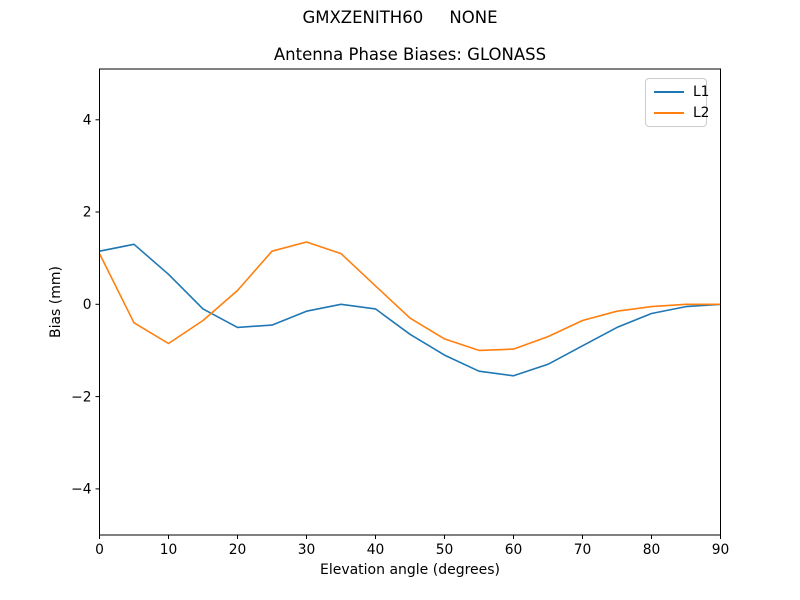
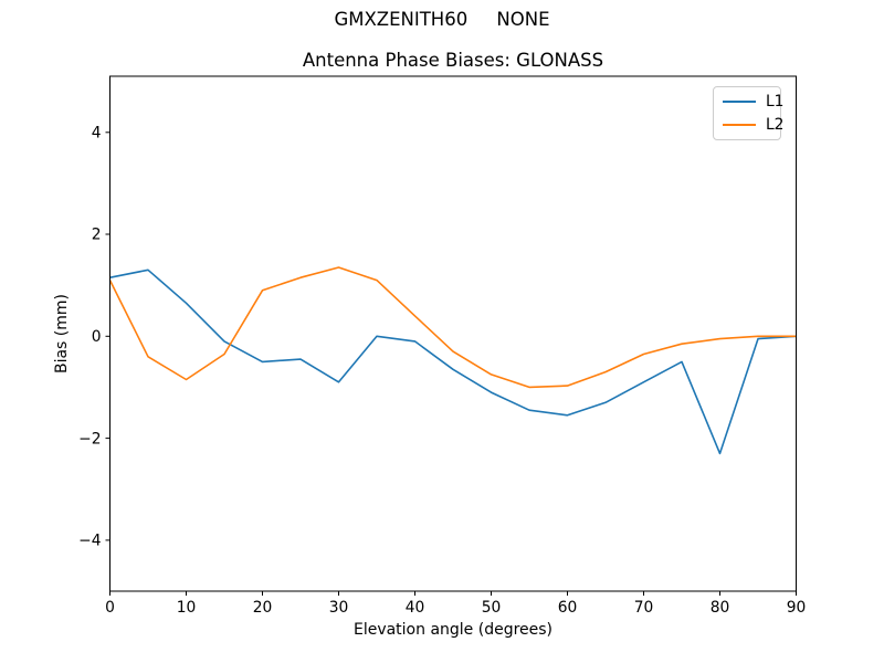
L2/20: 0.3 -> 0.9
L1/30: -0.1 -> -0.9
L1/80: -0.2 -> -2.3
